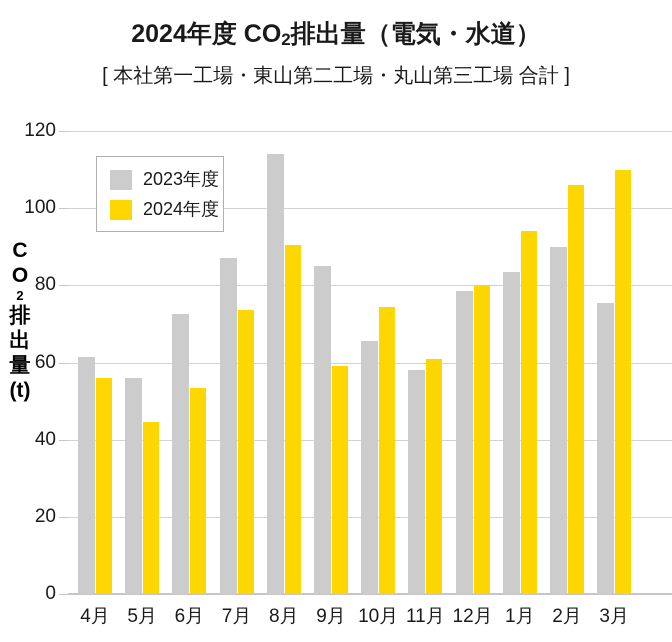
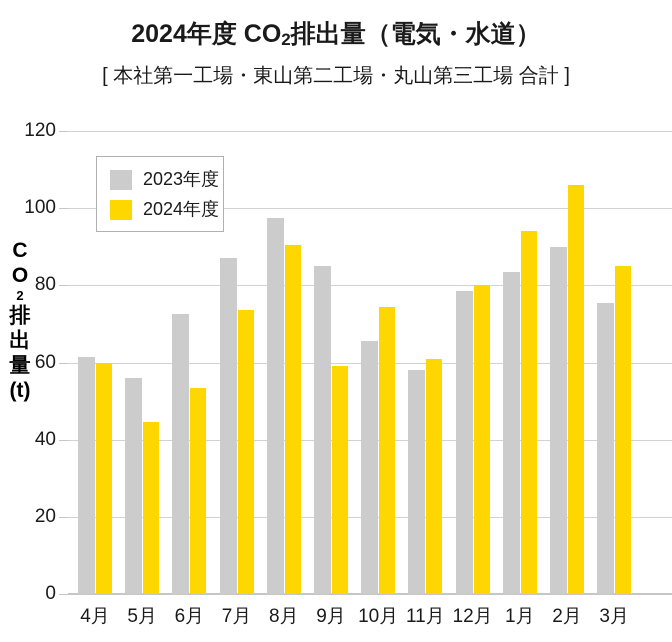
2024年度/4月: 56 -> 60
2023年度/8月: 114 -> 98
2024年度/3月: 110 -> 85
